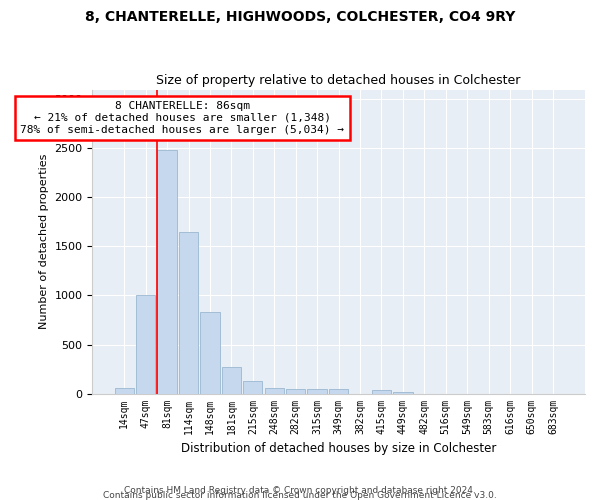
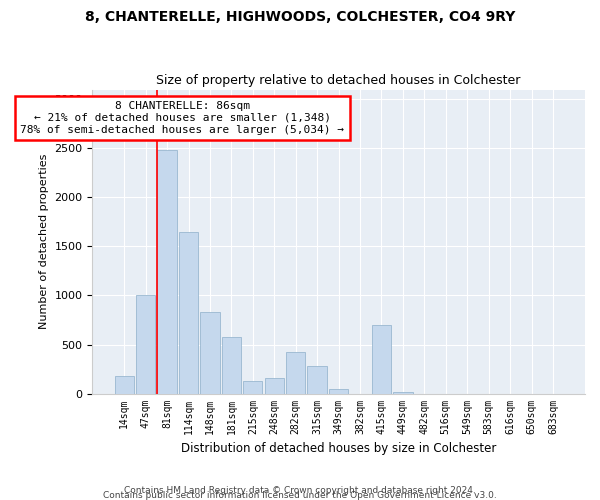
14sqm: 60 -> 180
181sqm: 270 -> 580
248sqm: 60 -> 160
282sqm: 50 -> 420
315sqm: 50 -> 280
415sqm: 40 -> 700
